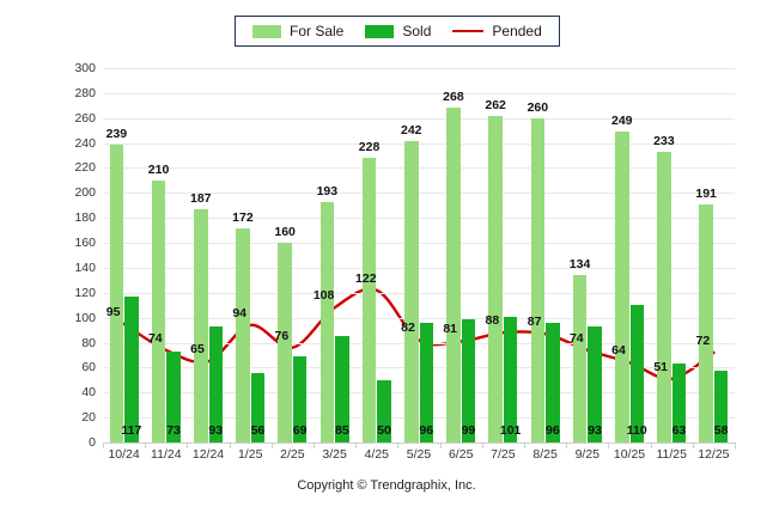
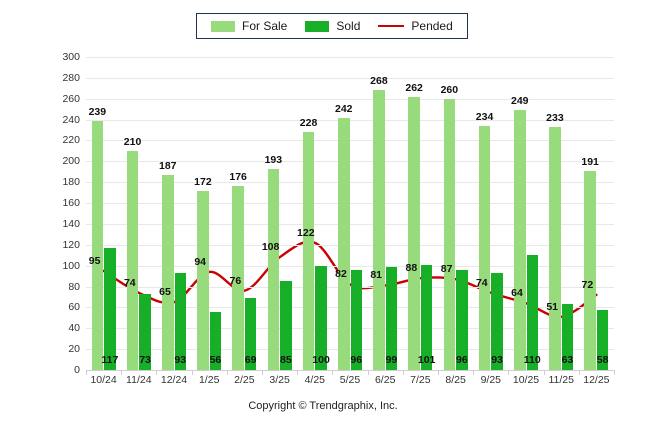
For Sale/2/25: 160 -> 176
Sold/4/25: 50 -> 100
For Sale/9/25: 134 -> 234
